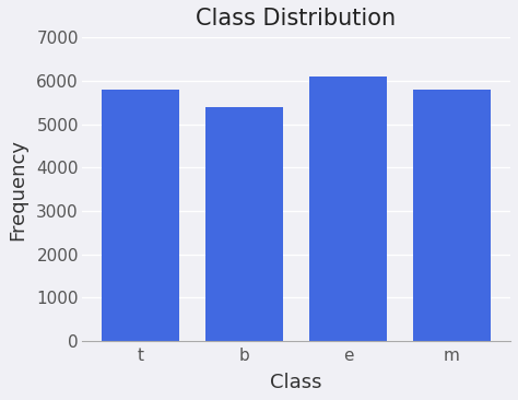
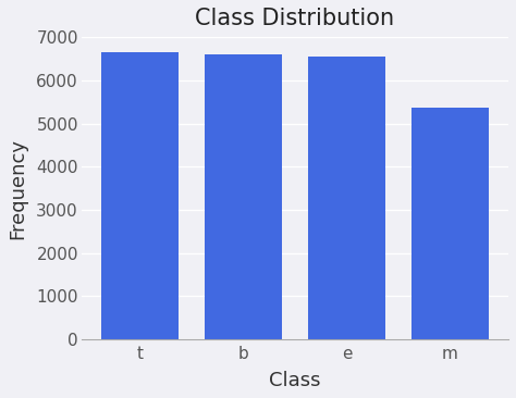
t: 5800 -> 6650
b: 5400 -> 6600
e: 6100 -> 6540
m: 5800 -> 5370
